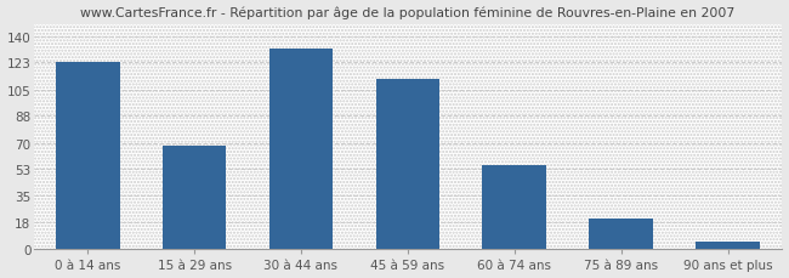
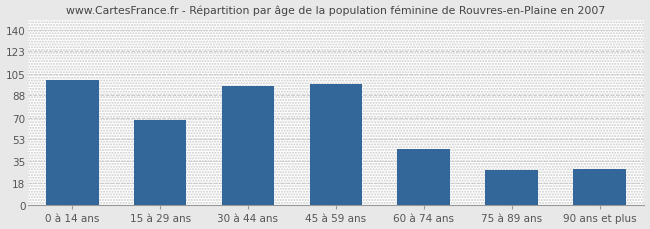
0 à 14 ans: 123 -> 100
30 à 44 ans: 132 -> 95
45 à 59 ans: 112 -> 97
60 à 74 ans: 55 -> 45
75 à 89 ans: 20 -> 28
90 ans et plus: 5 -> 29
